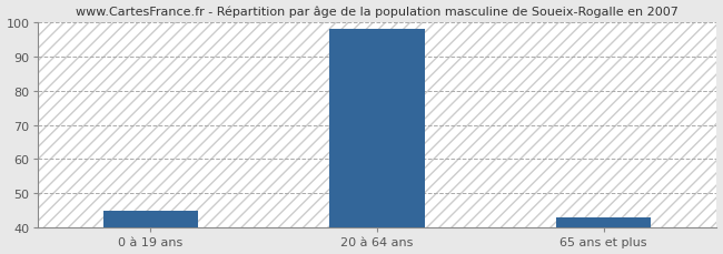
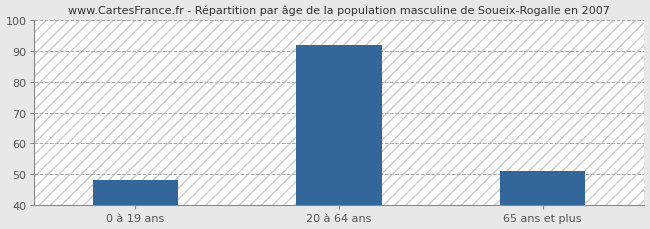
0 à 19 ans: 45 -> 48
20 à 64 ans: 98 -> 92
65 ans et plus: 43 -> 51
